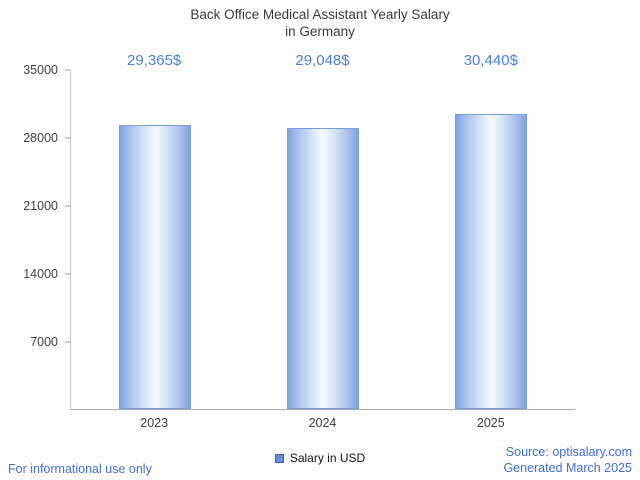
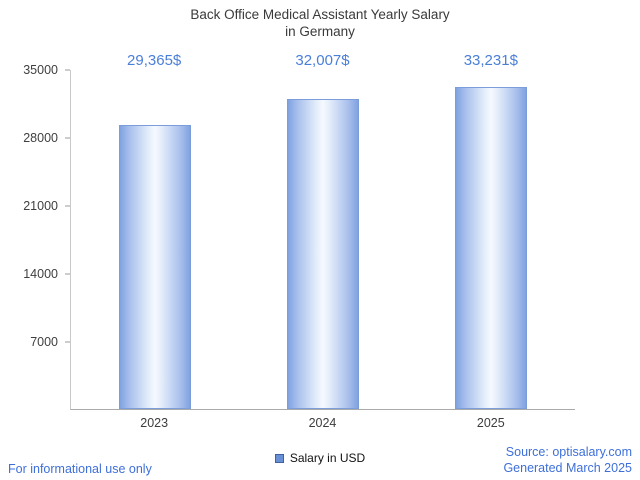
2024: 29,048 -> 32,007
2025: 30,440 -> 33,231
